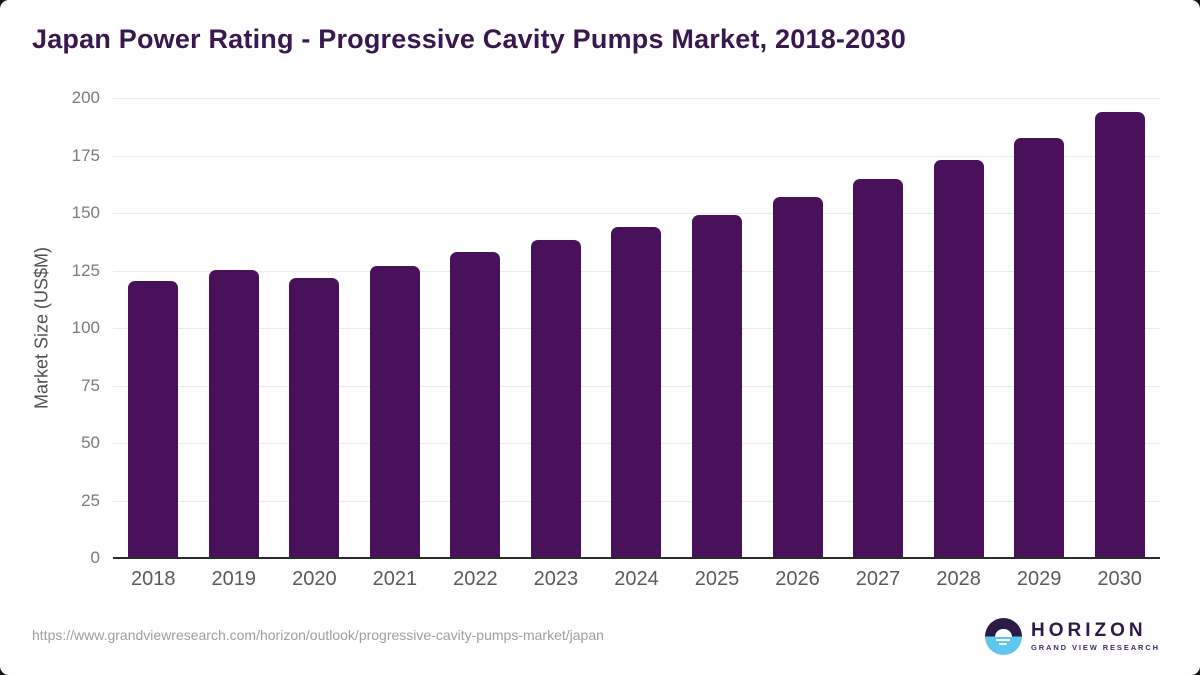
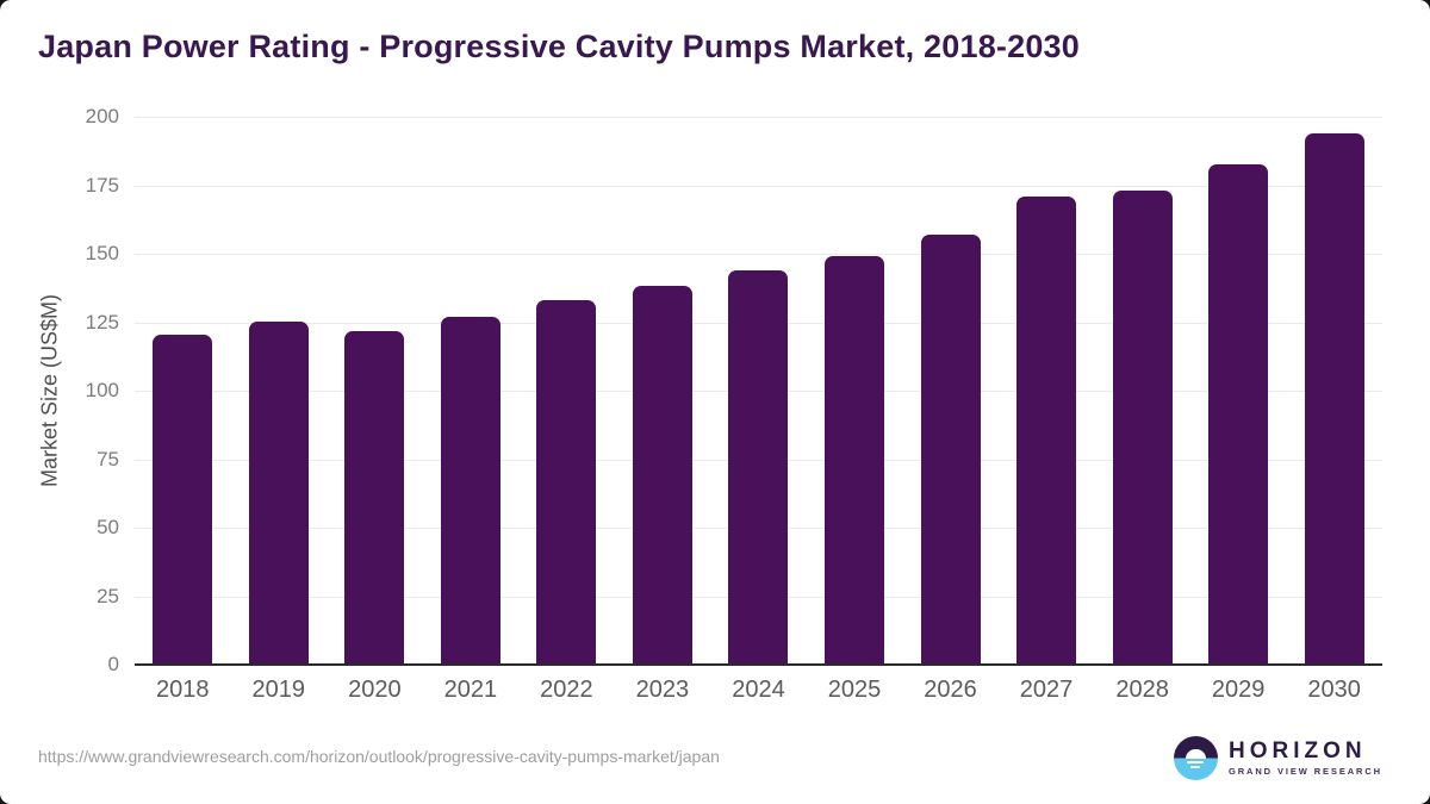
2027: 165 -> 171
